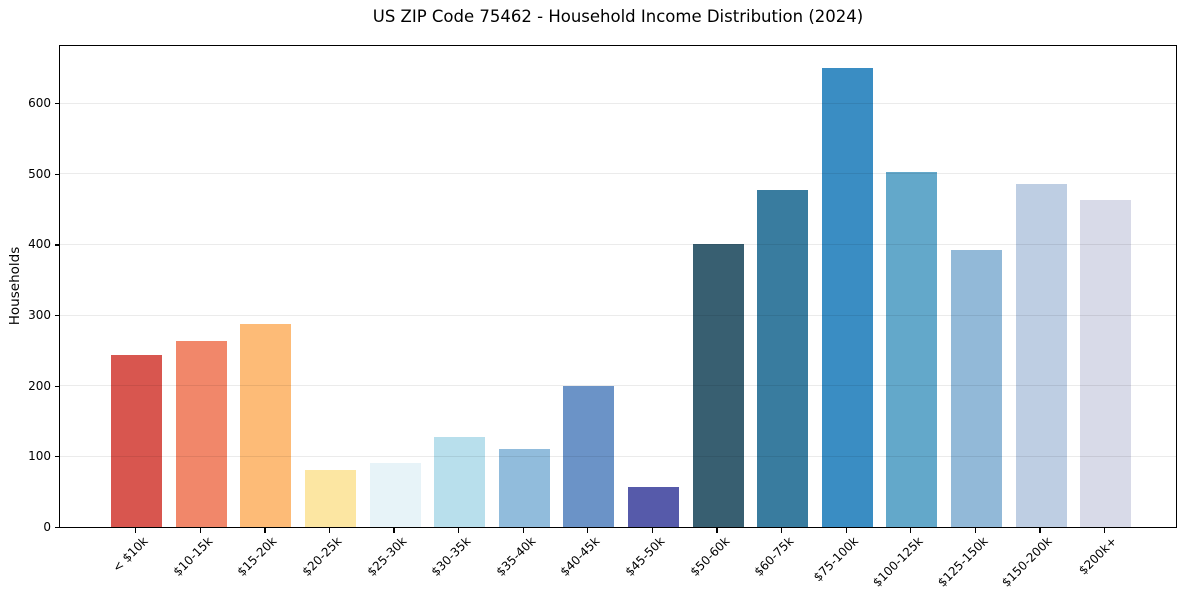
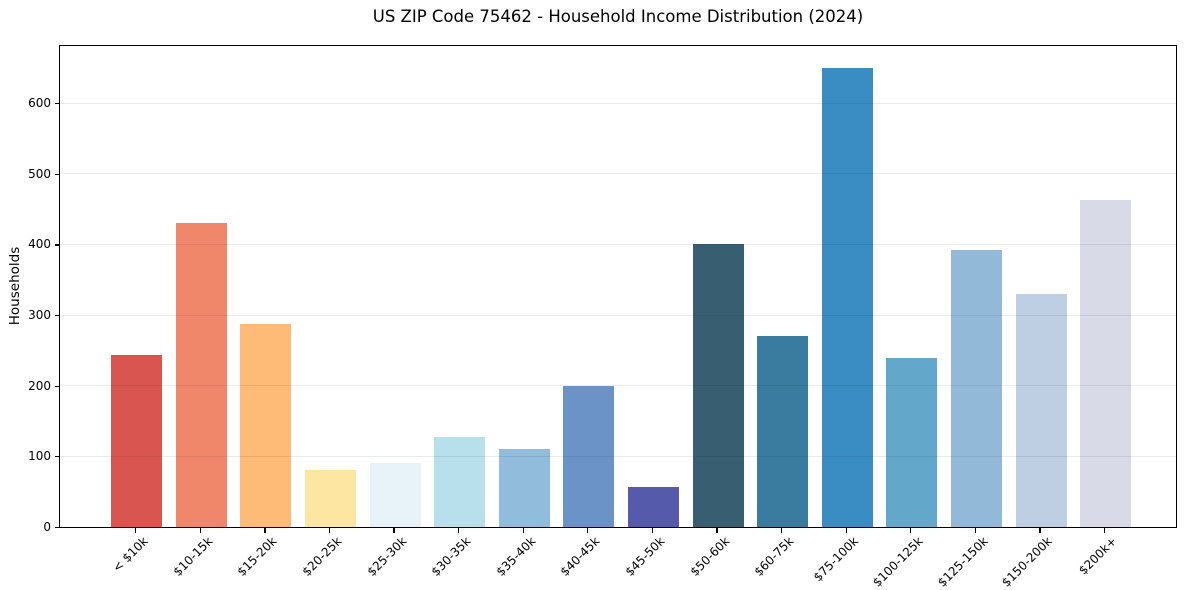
$10-15k: 260 -> 430
$60-75k: 480 -> 270
$100-125k: 500 -> 240
$150-200k: 490 -> 330
